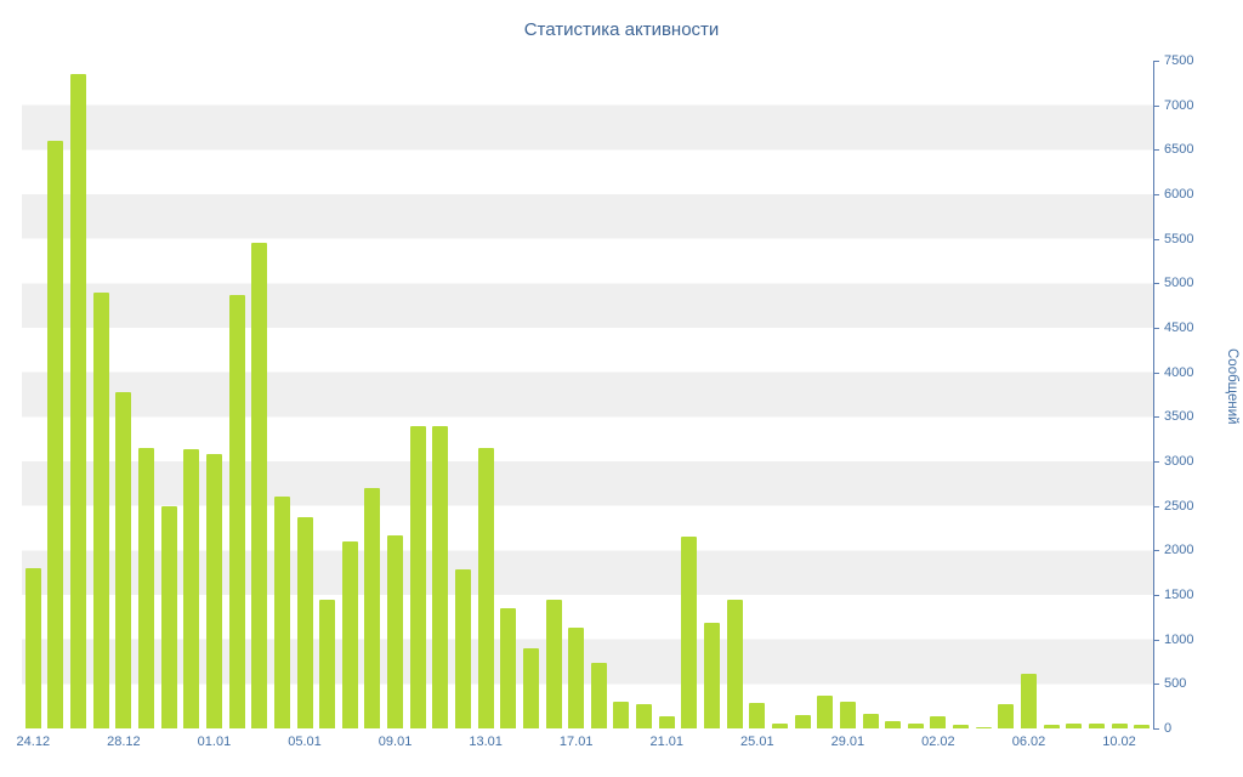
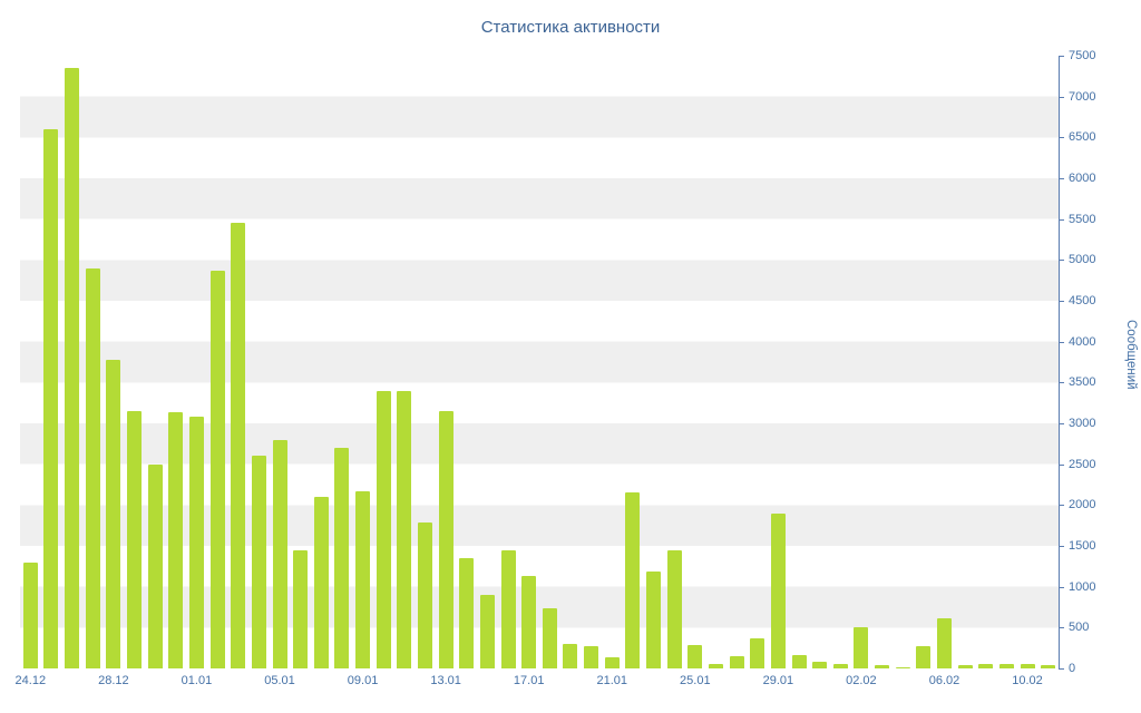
24.12: 1800 -> 1300
05.01: 2400 -> 2800
29.01: 300 -> 1900
02.02: 100 -> 500
